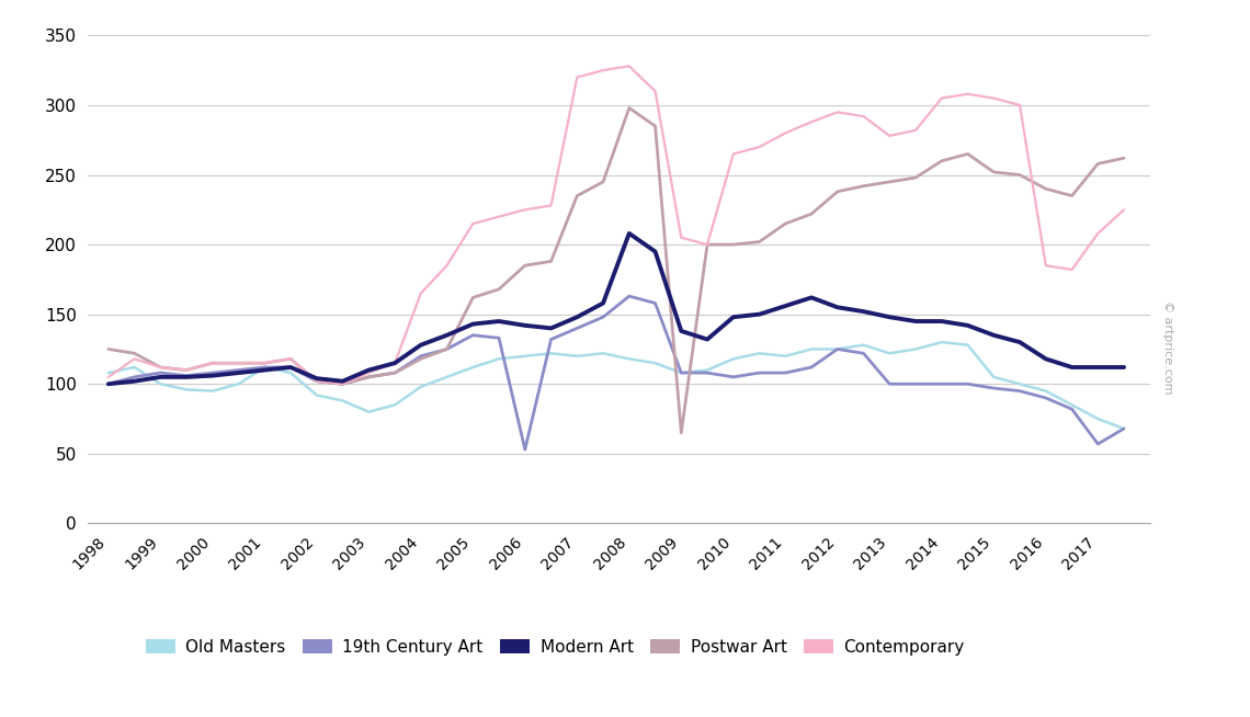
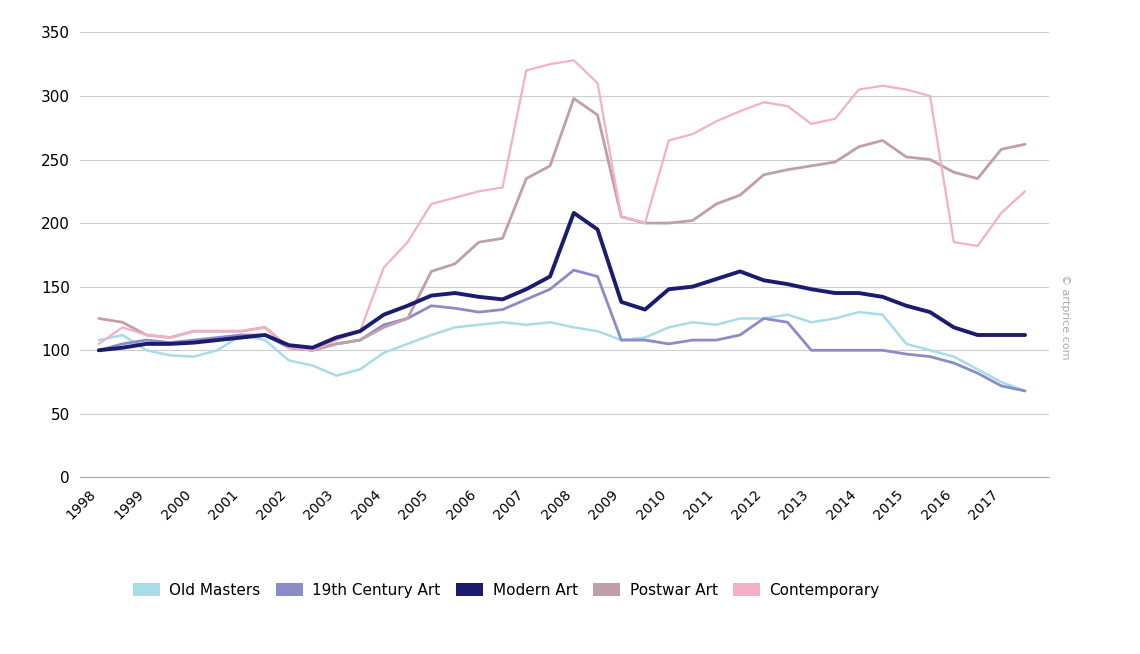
19th Century Art/2006: 53 -> 130
Postwar Art/2009: 65 -> 205
19th Century Art/2017: 57 -> 72
